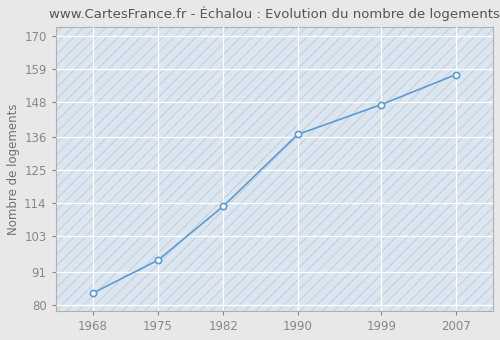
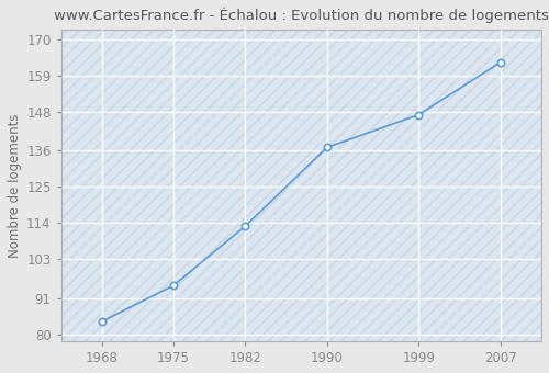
2007: 157 -> 163
